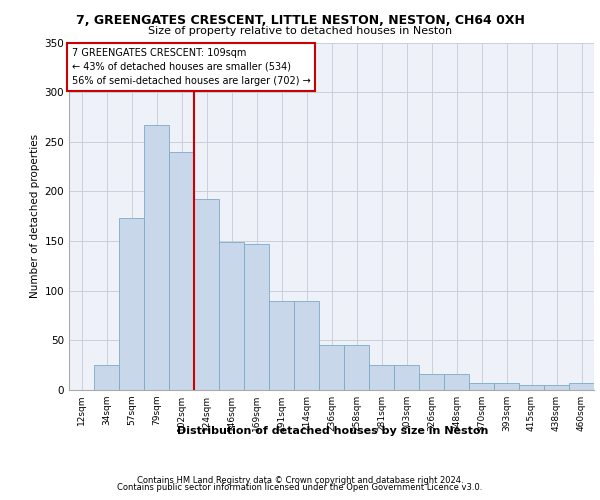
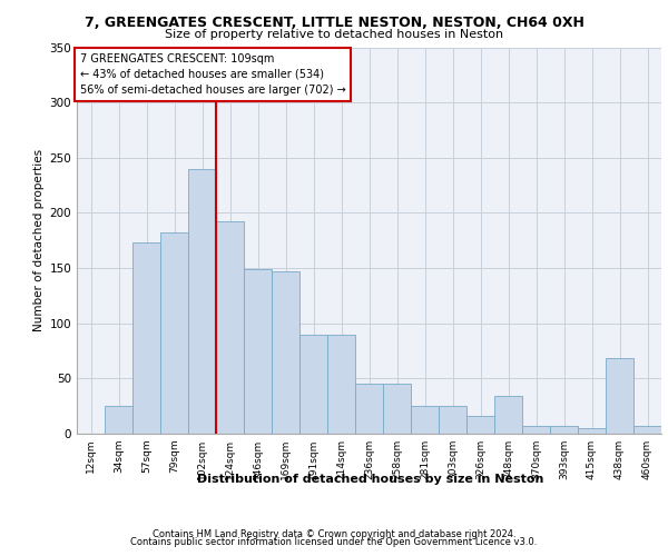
79sqm: 267 -> 182
348sqm: 16 -> 34
438sqm: 5 -> 68
